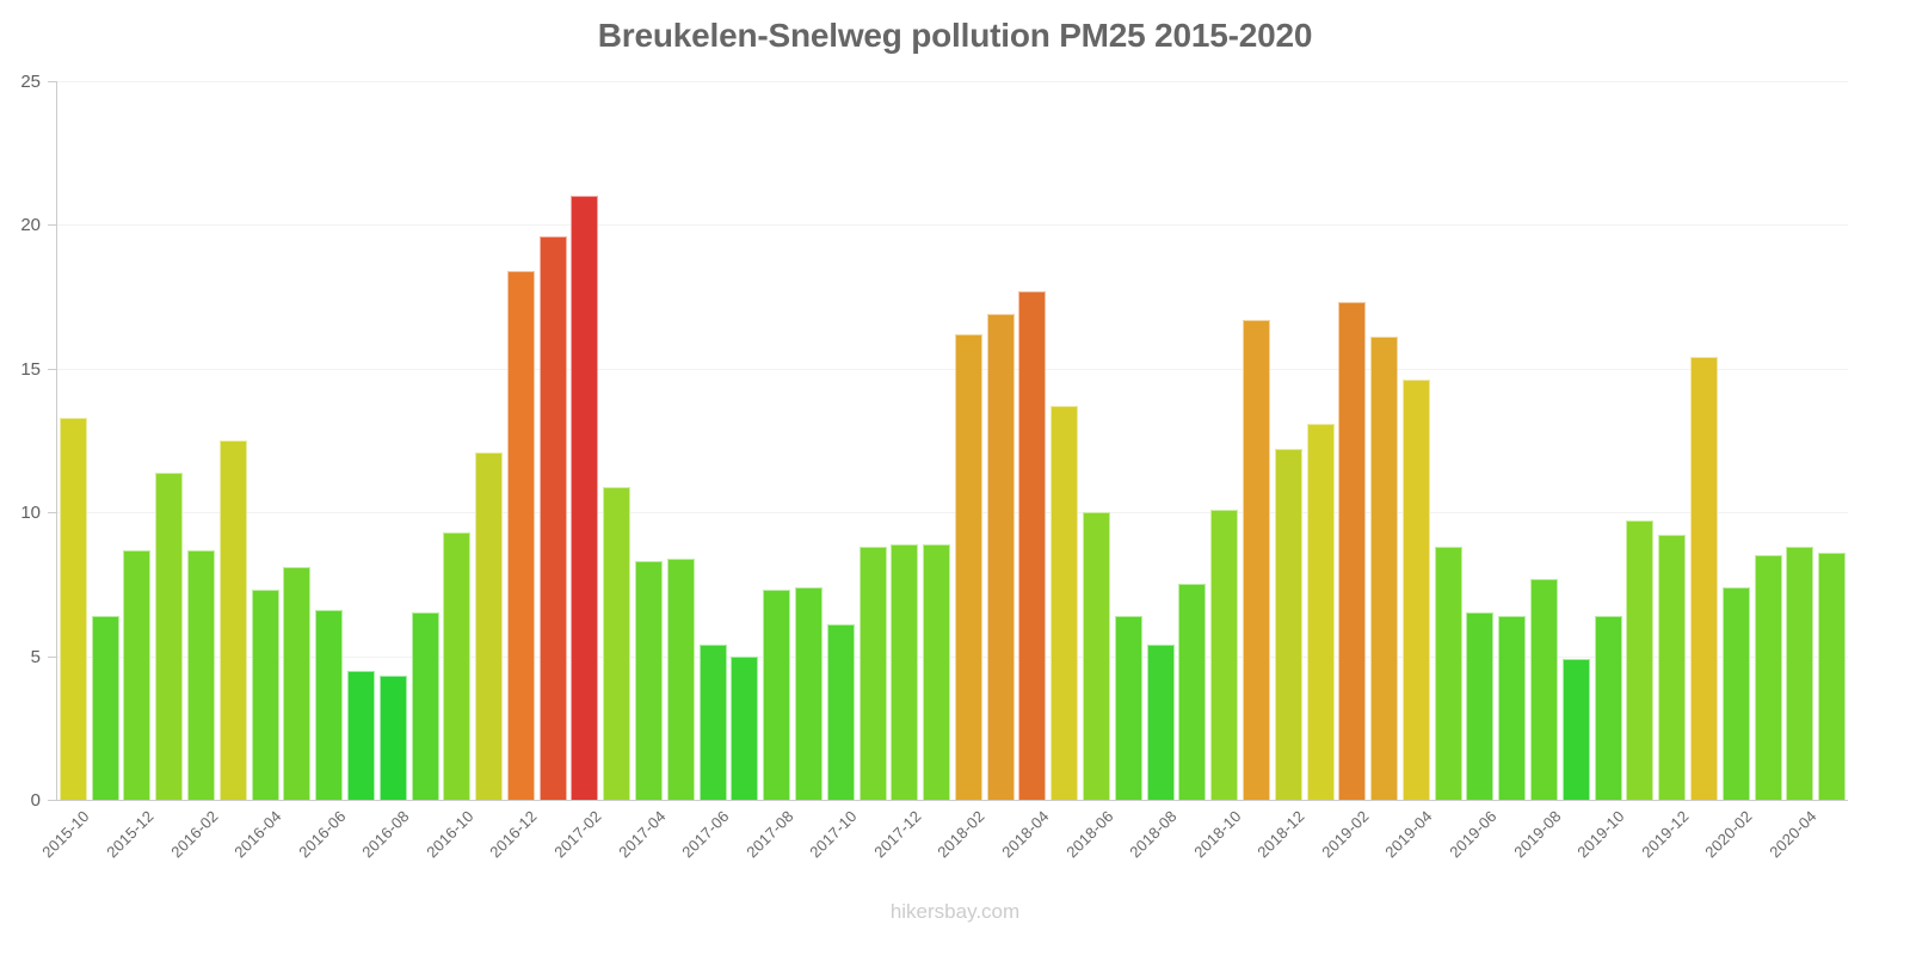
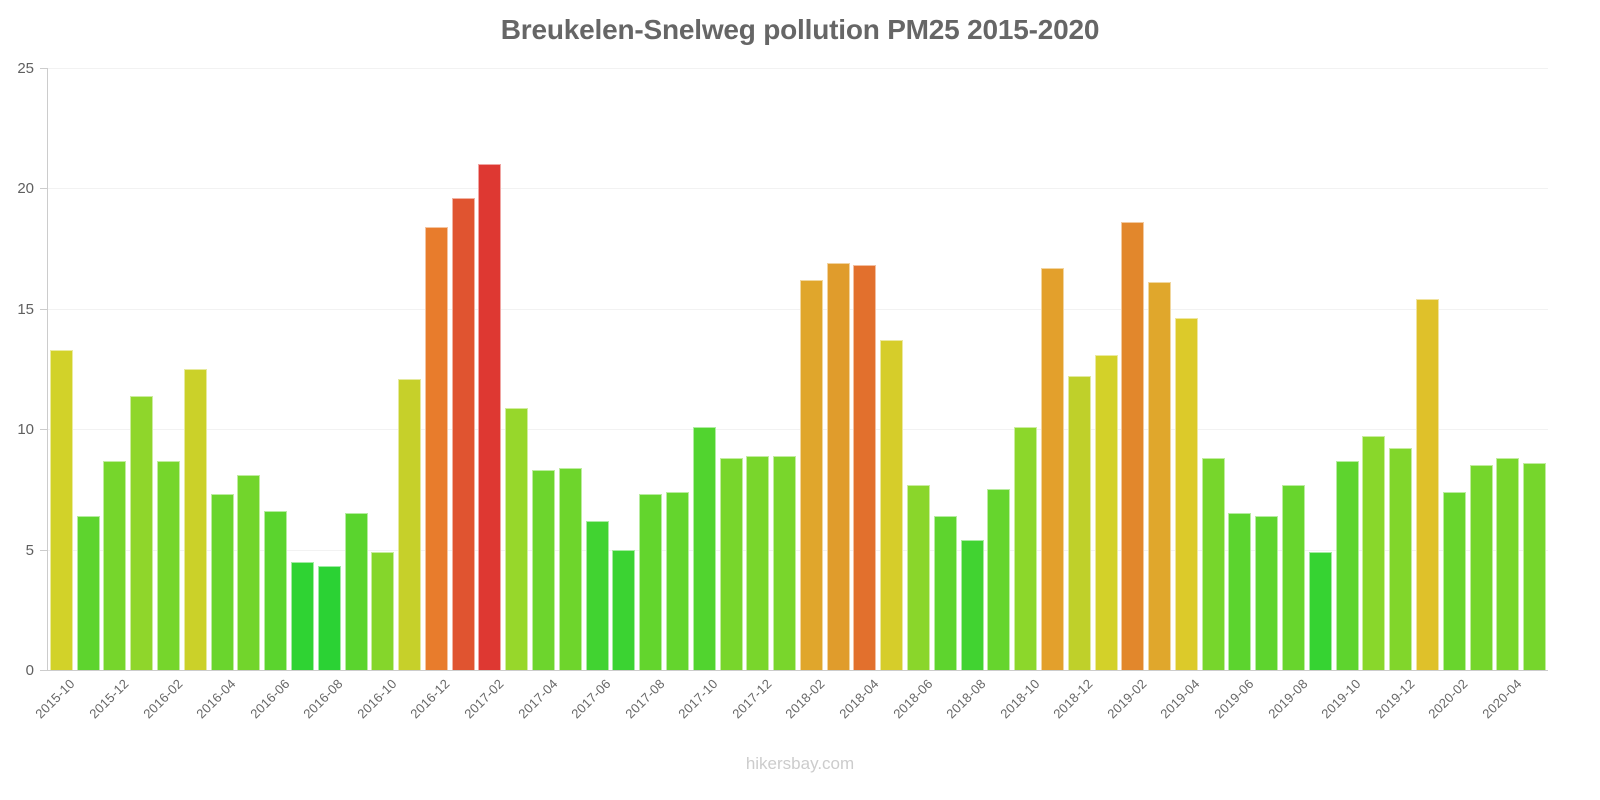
2016-10: 9.3 -> 4.9
2017-06: 5.4 -> 6.2
2017-10: 6.1 -> 10.1
2018-04: 17.7 -> 16.8
2018-06: 10.0 -> 7.7
2019-02: 17.3 -> 18.6
2019-10: 6.4 -> 8.7
